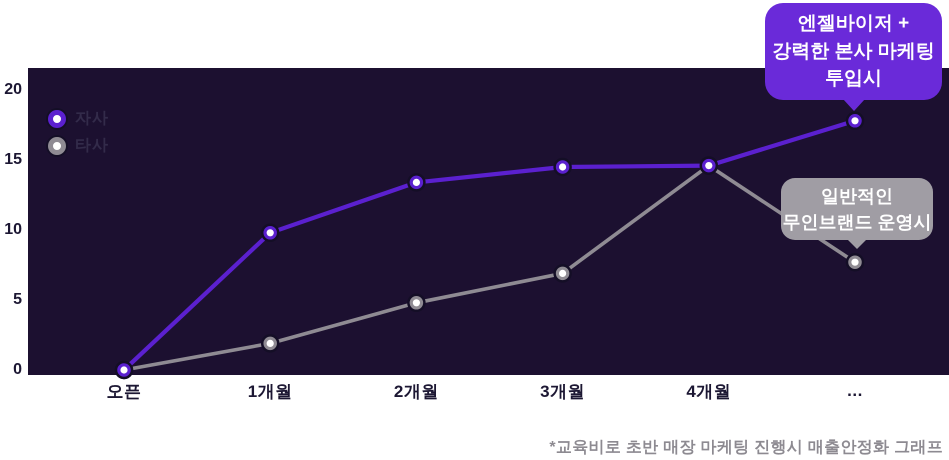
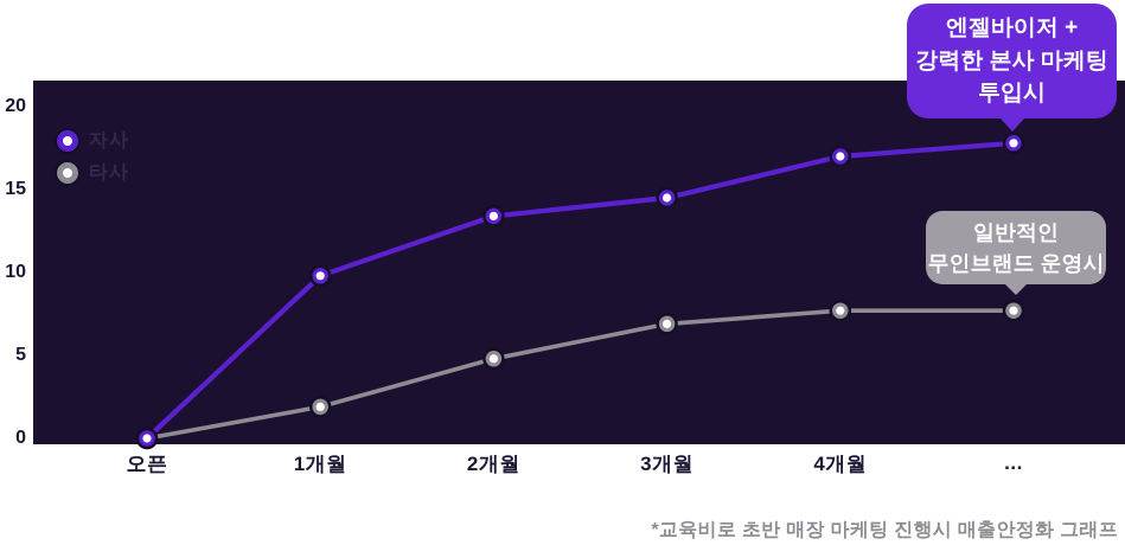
자사/4개월: 14.6 -> 17.0
타사/4개월: 14.6 -> 7.7
